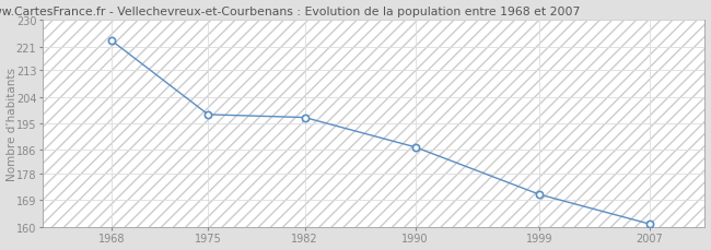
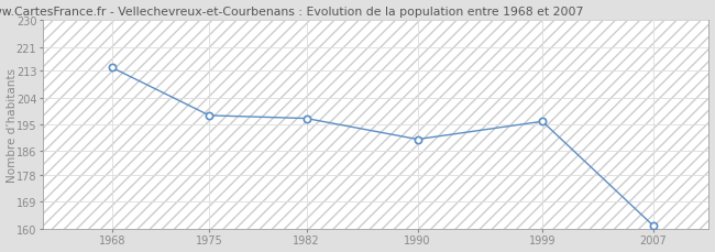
1968: 223 -> 214
1990: 187 -> 190
1999: 171 -> 196
